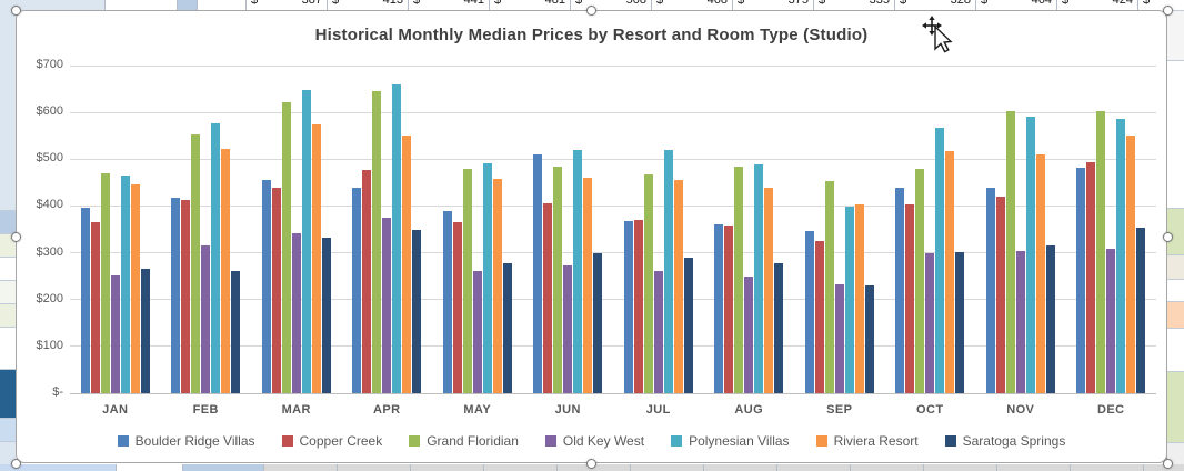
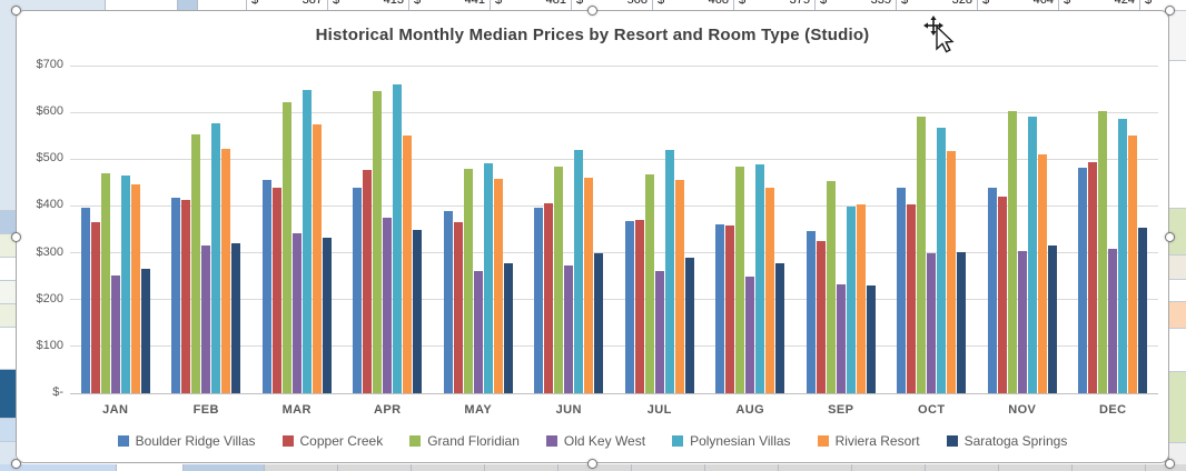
Saratoga Springs/FEB: $260 -> $320
Boulder Ridge Villas/JUN: $510 -> $400
Grand Floridian/OCT: $480 -> $590
